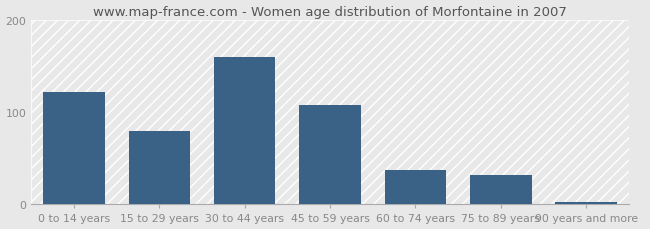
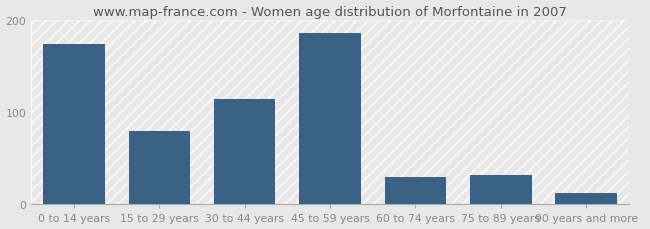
0 to 14 years: 122 -> 174
30 to 44 years: 160 -> 114
45 to 59 years: 108 -> 186
60 to 74 years: 37 -> 30
90 years and more: 3 -> 12
